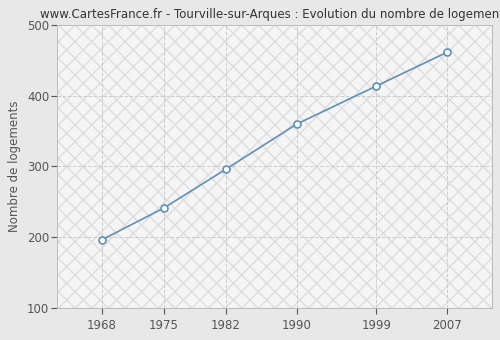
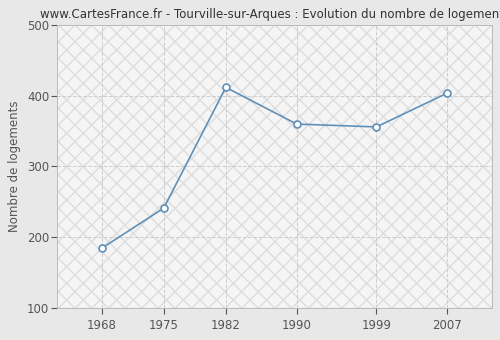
1968: 196 -> 184
1982: 296 -> 412
1999: 414 -> 356
2007: 462 -> 404
